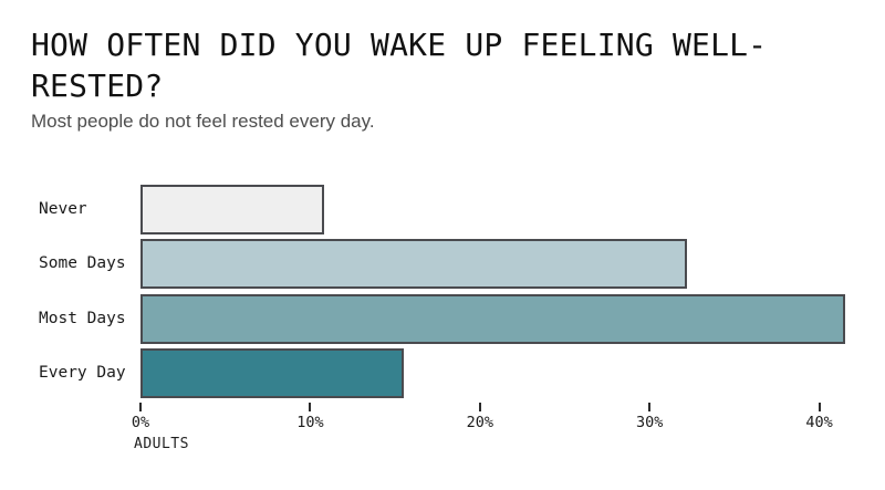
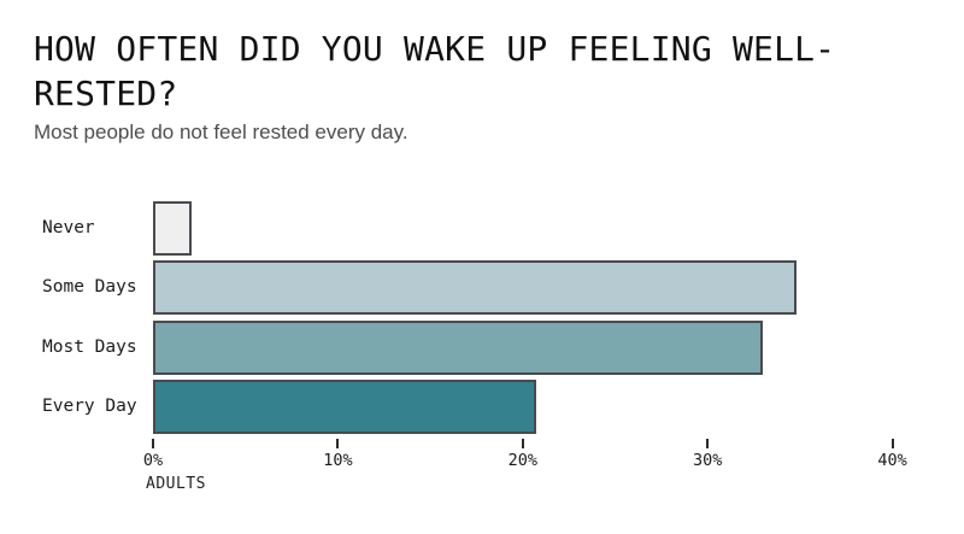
Never: 10.8% -> 2.1%
Some Days: 32.2% -> 34.8%
Most Days: 41.5% -> 33.0%
Every Day: 15.5% -> 20.7%
